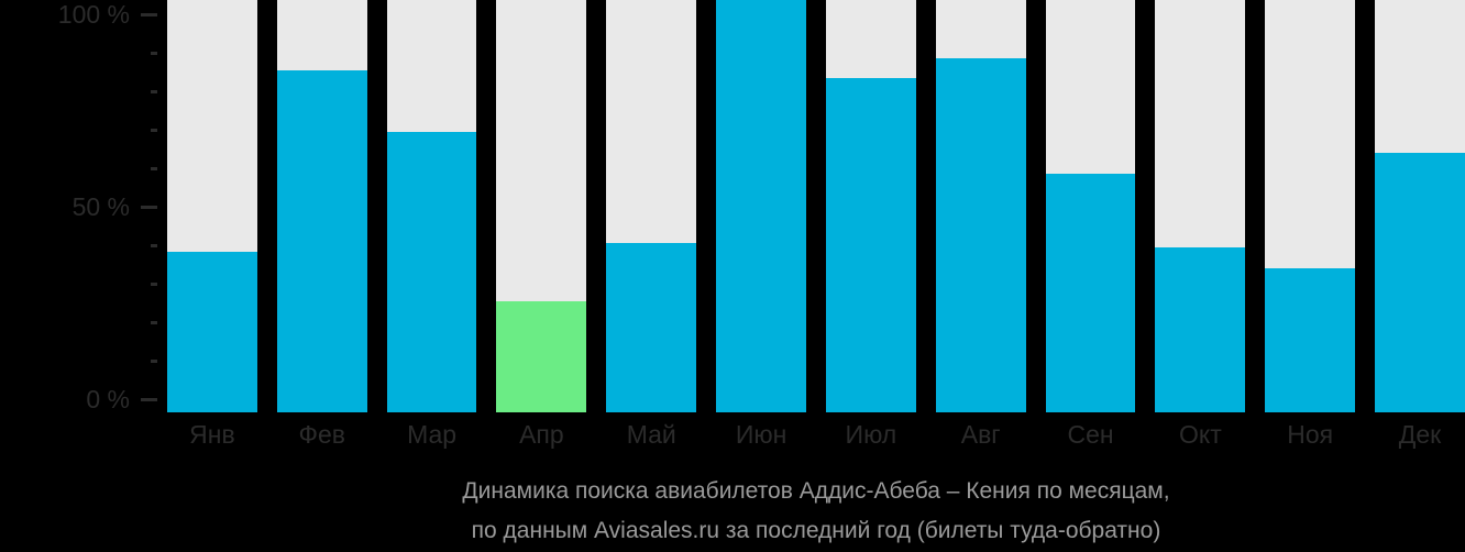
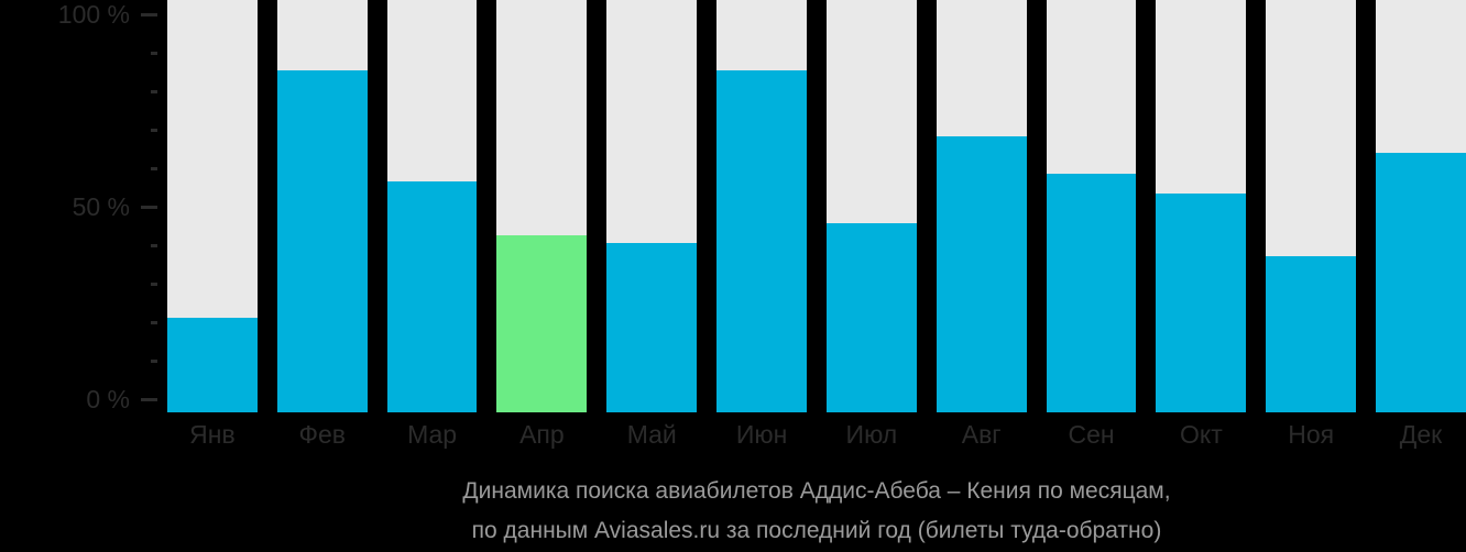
Янв: 39% -> 23%
Мар: 68% -> 56%
Апр: 27% -> 43%
Июн: 100% -> 83%
Июл: 81% -> 46%
Авг: 86% -> 67%
Окт: 40% -> 53%
Ноя: 35% -> 38%
